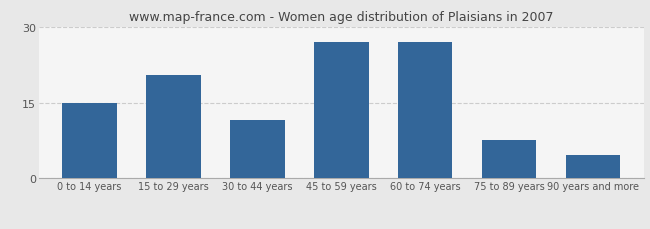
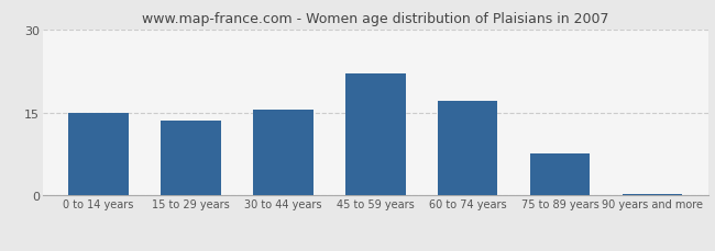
15 to 29 years: 20.4 -> 13.5
30 to 44 years: 11.6 -> 15.5
45 to 59 years: 27.0 -> 22.0
60 to 74 years: 27.0 -> 17.0
90 years and more: 4.6 -> 0.3
